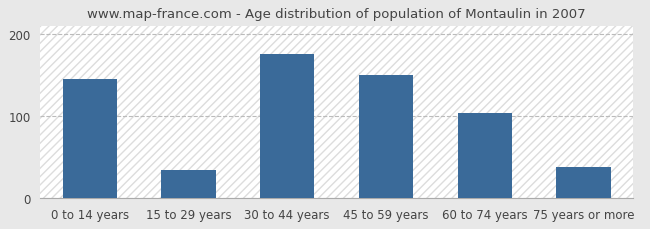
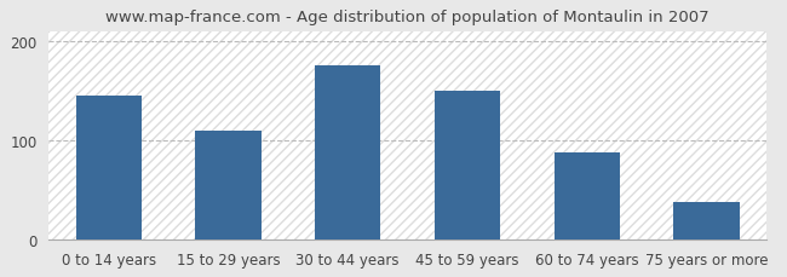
15 to 29 years: 34 -> 110
60 to 74 years: 104 -> 88
